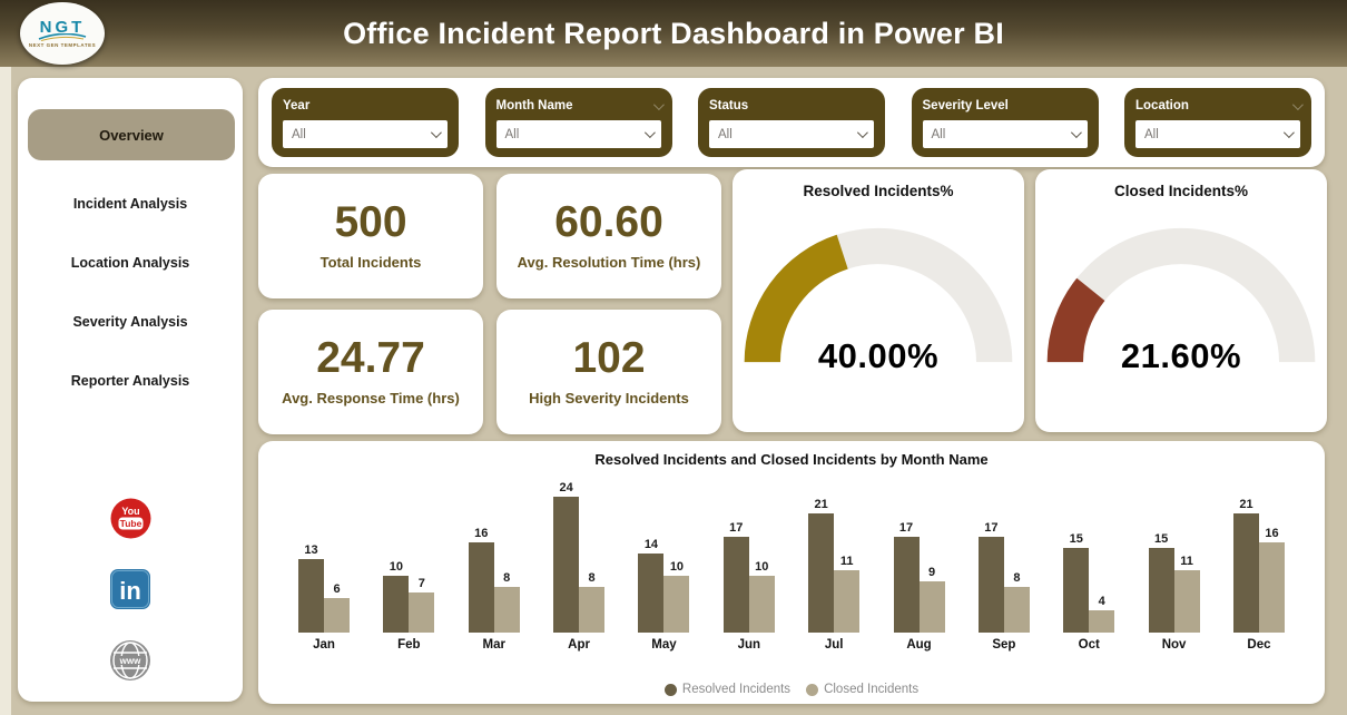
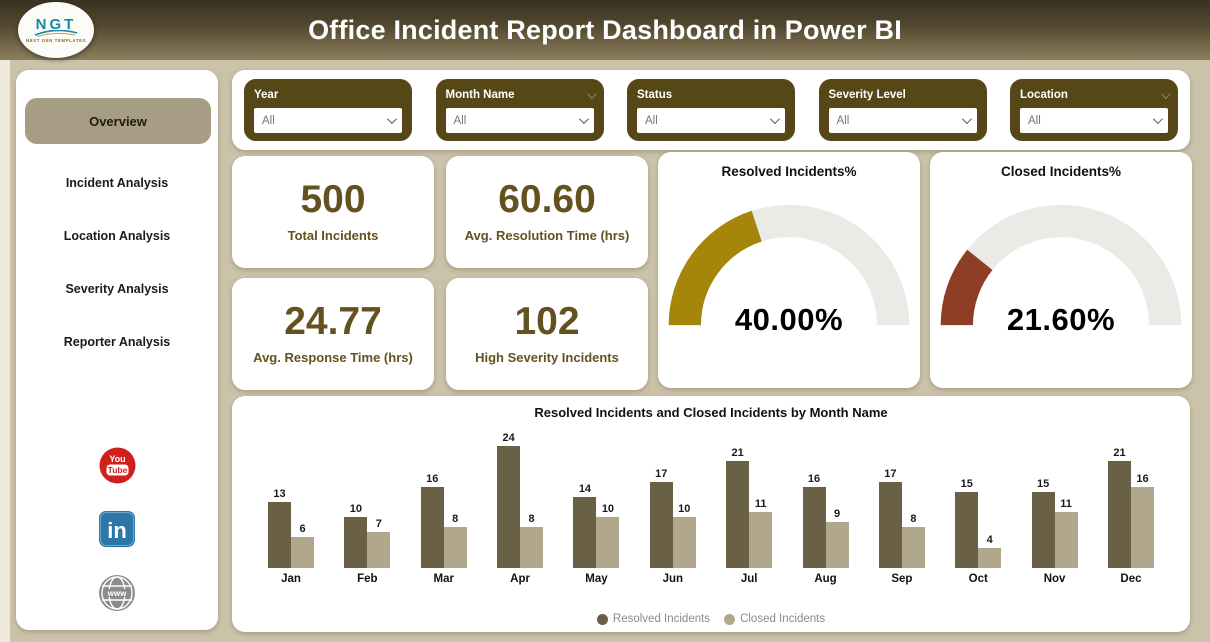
Resolved Incidents/Aug: 17 -> 16
